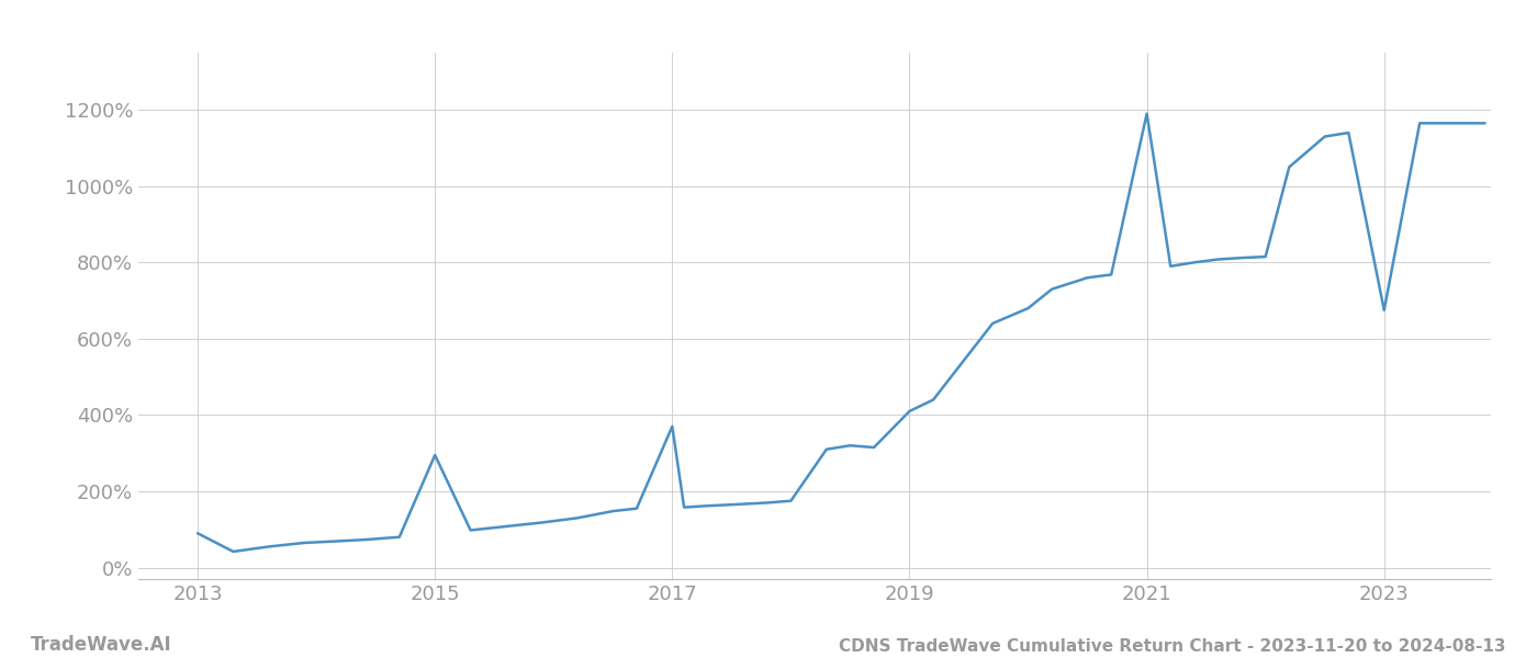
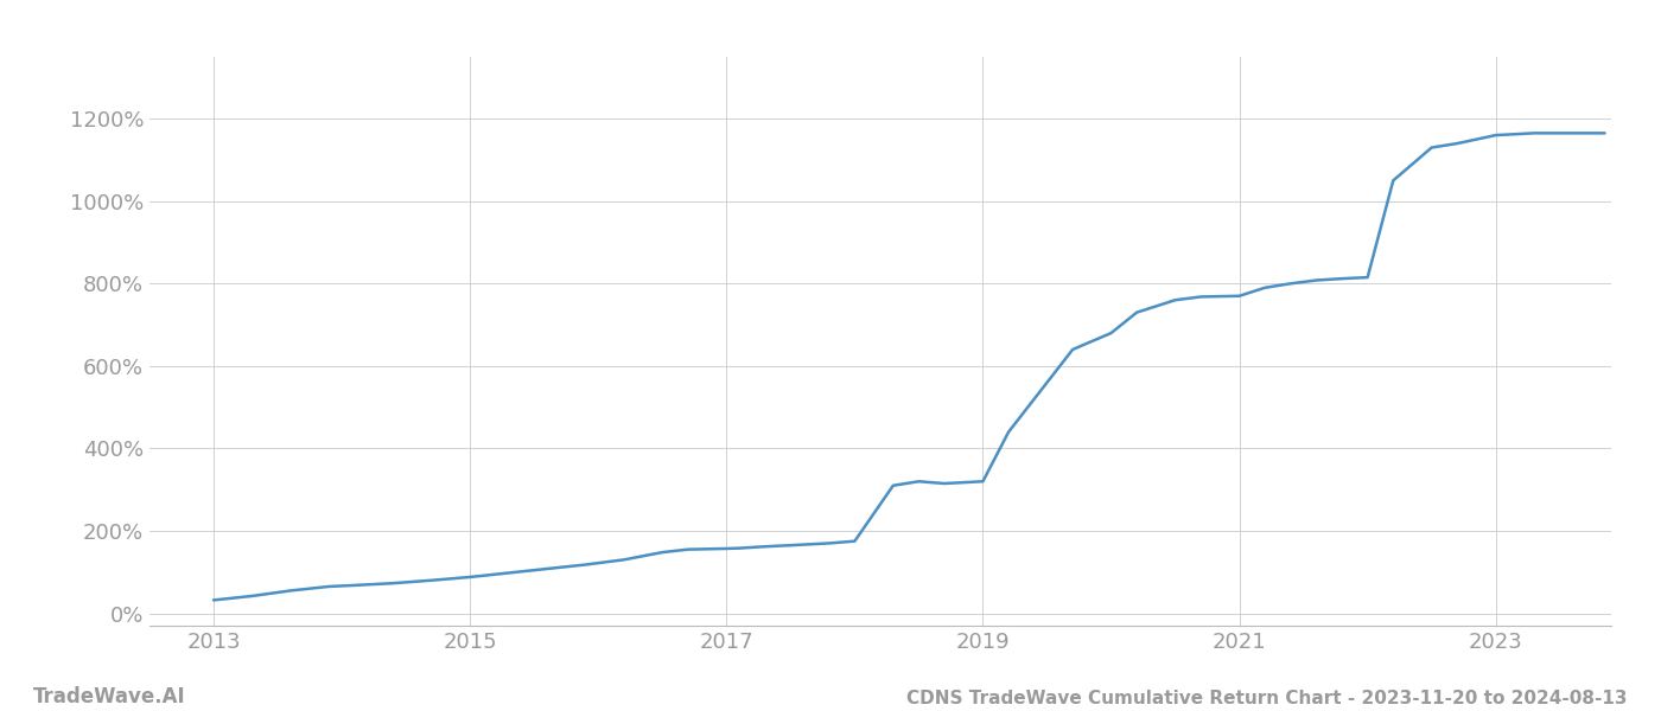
2013: 90% -> 32%
2015: 295% -> 88%
2017: 370% -> 157%
2019: 410% -> 320%
2021: 1190% -> 770%
2023: 675% -> 1160%
